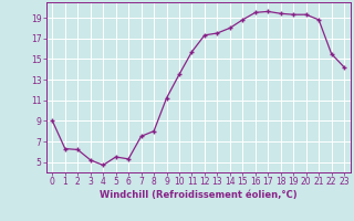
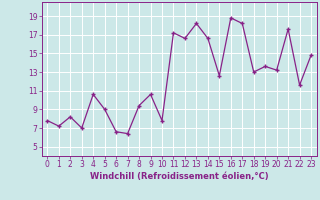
0: 9.0 -> 7.8
1: 6.3 -> 7.2
2: 6.2 -> 8.2
3: 5.2 -> 7.0
4: 4.7 -> 10.6
5: 5.5 -> 9.0
6: 5.3 -> 6.6
7: 7.5 -> 6.4
8: 8.0 -> 9.4
9: 11.2 -> 10.6
10: 13.5 -> 7.8
11: 15.7 -> 17.2
12: 17.3 -> 16.6
13: 17.5 -> 18.2
14: 18.0 -> 16.6
15: 18.8 -> 12.6
16: 19.5 -> 18.8
17: 19.6 -> 18.2
18: 19.4 -> 13.0
19: 19.3 -> 13.6
20: 19.3 -> 13.2
21: 18.8 -> 17.6
22: 15.5 -> 11.6
23: 14.2 -> 14.8
